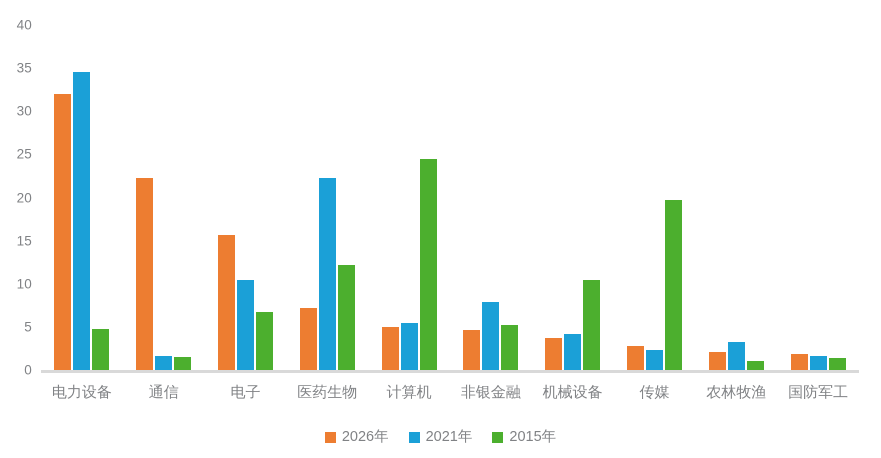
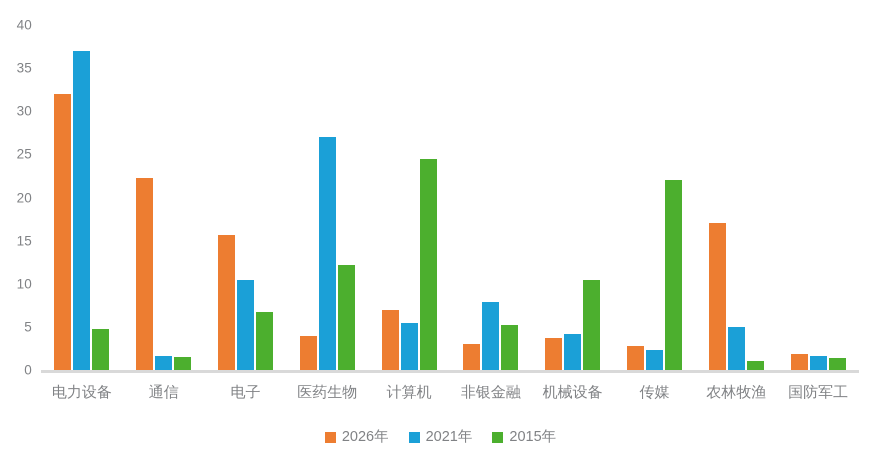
2021年/电力设备: 35 -> 37
2026年/医药生物: 7 -> 4
2021年/医药生物: 22 -> 27
2026年/计算机: 5 -> 7
2026年/非银金融: 5 -> 3
2015年/传媒: 20 -> 22
2026年/农林牧渔: 2 -> 17
2021年/农林牧渔: 3 -> 5
